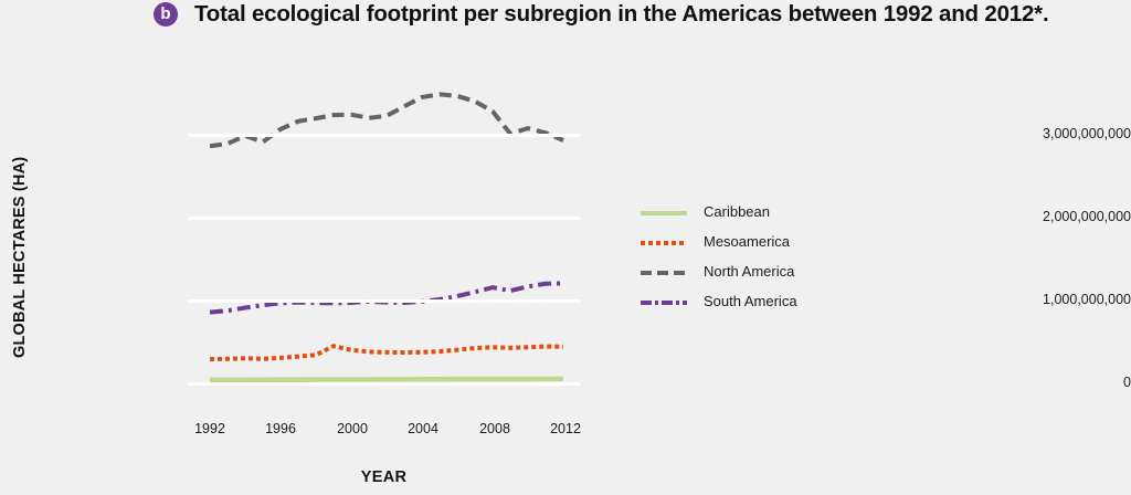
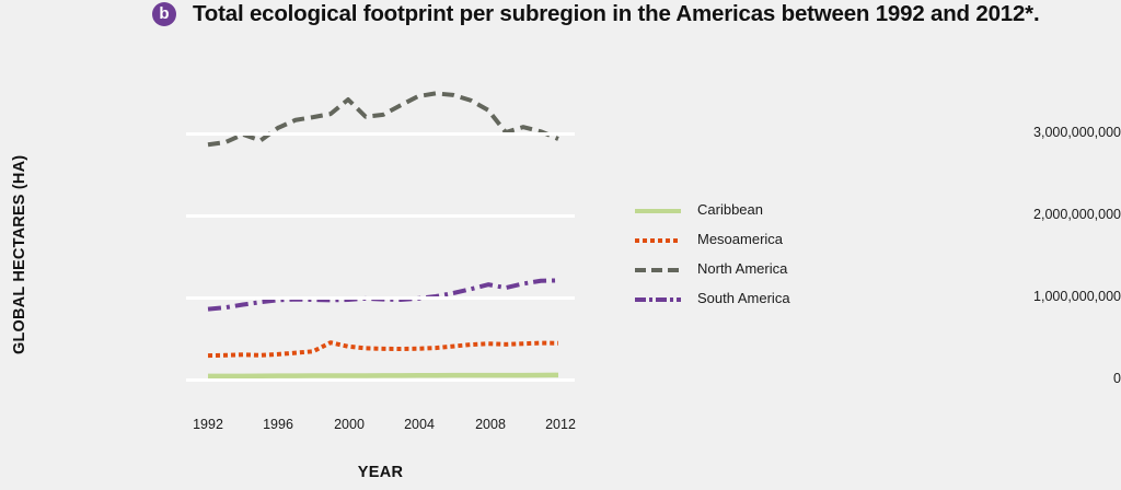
North America/2000: 3200000000 -> 3400000000
